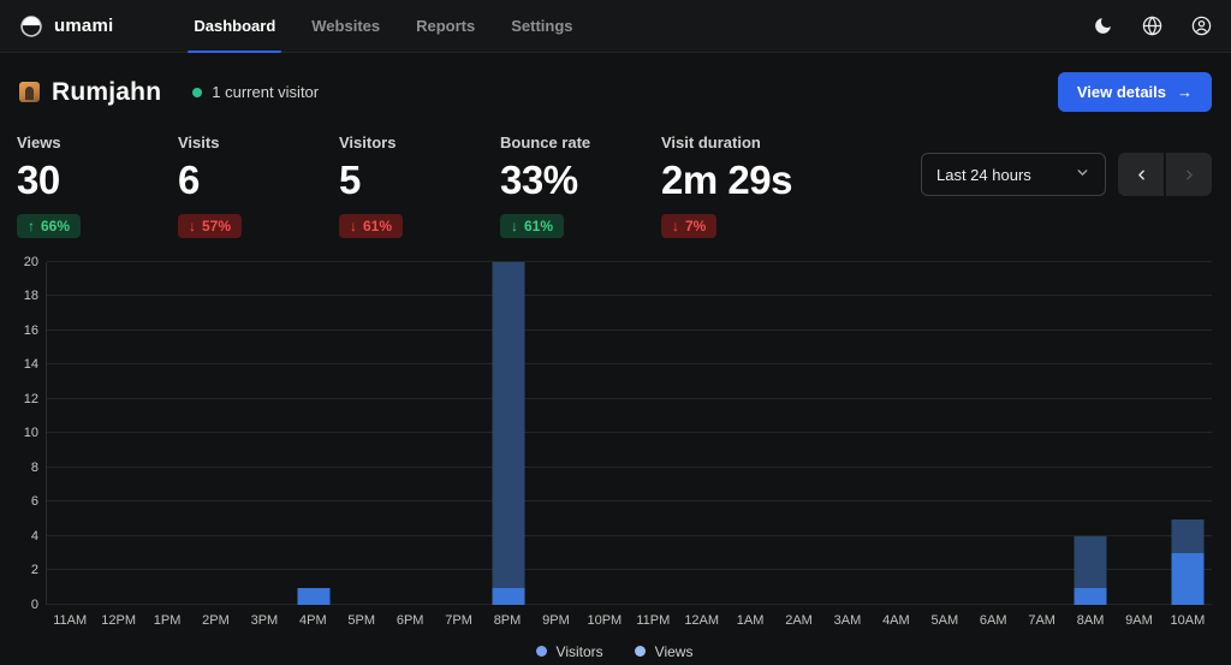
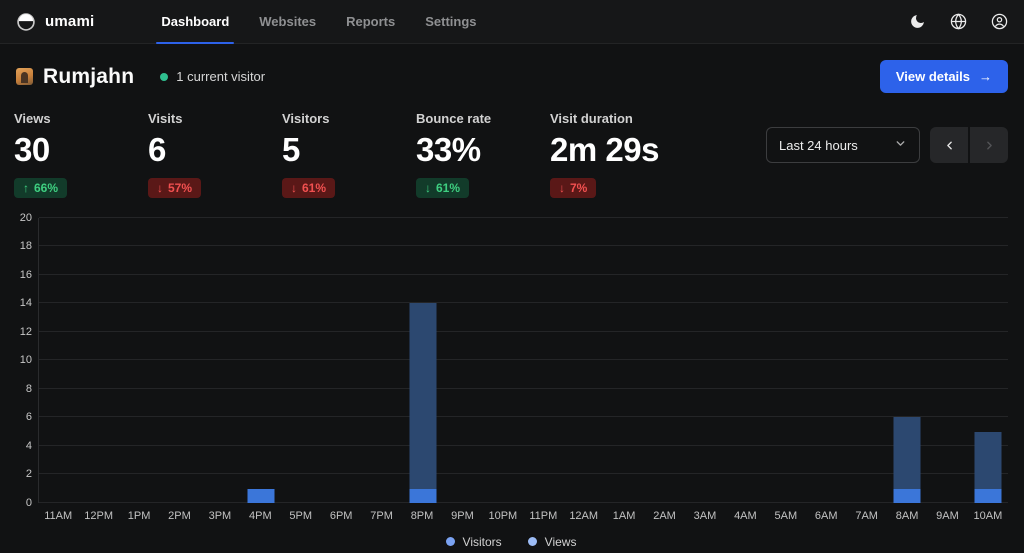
Views/8PM: 20 -> 14
Views/8AM: 4 -> 6
Visitors/10AM: 3 -> 1
